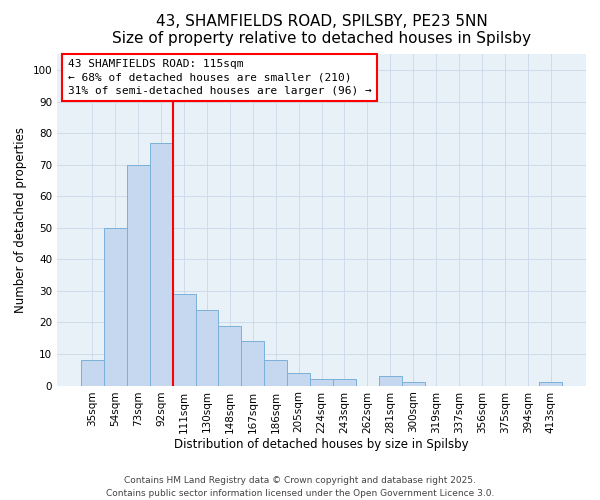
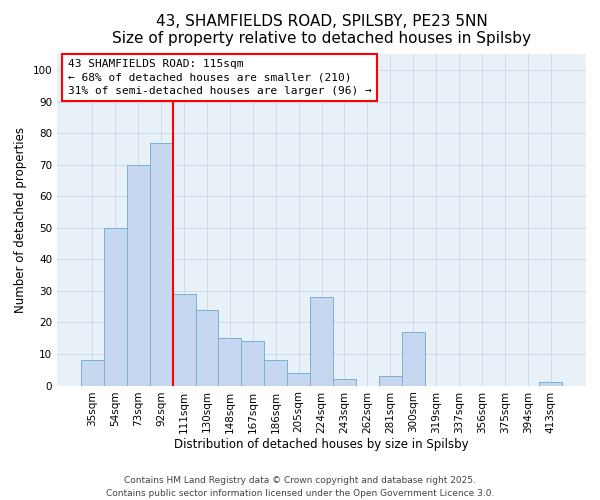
148sqm: 19 -> 15
224sqm: 2 -> 28
300sqm: 1 -> 17
